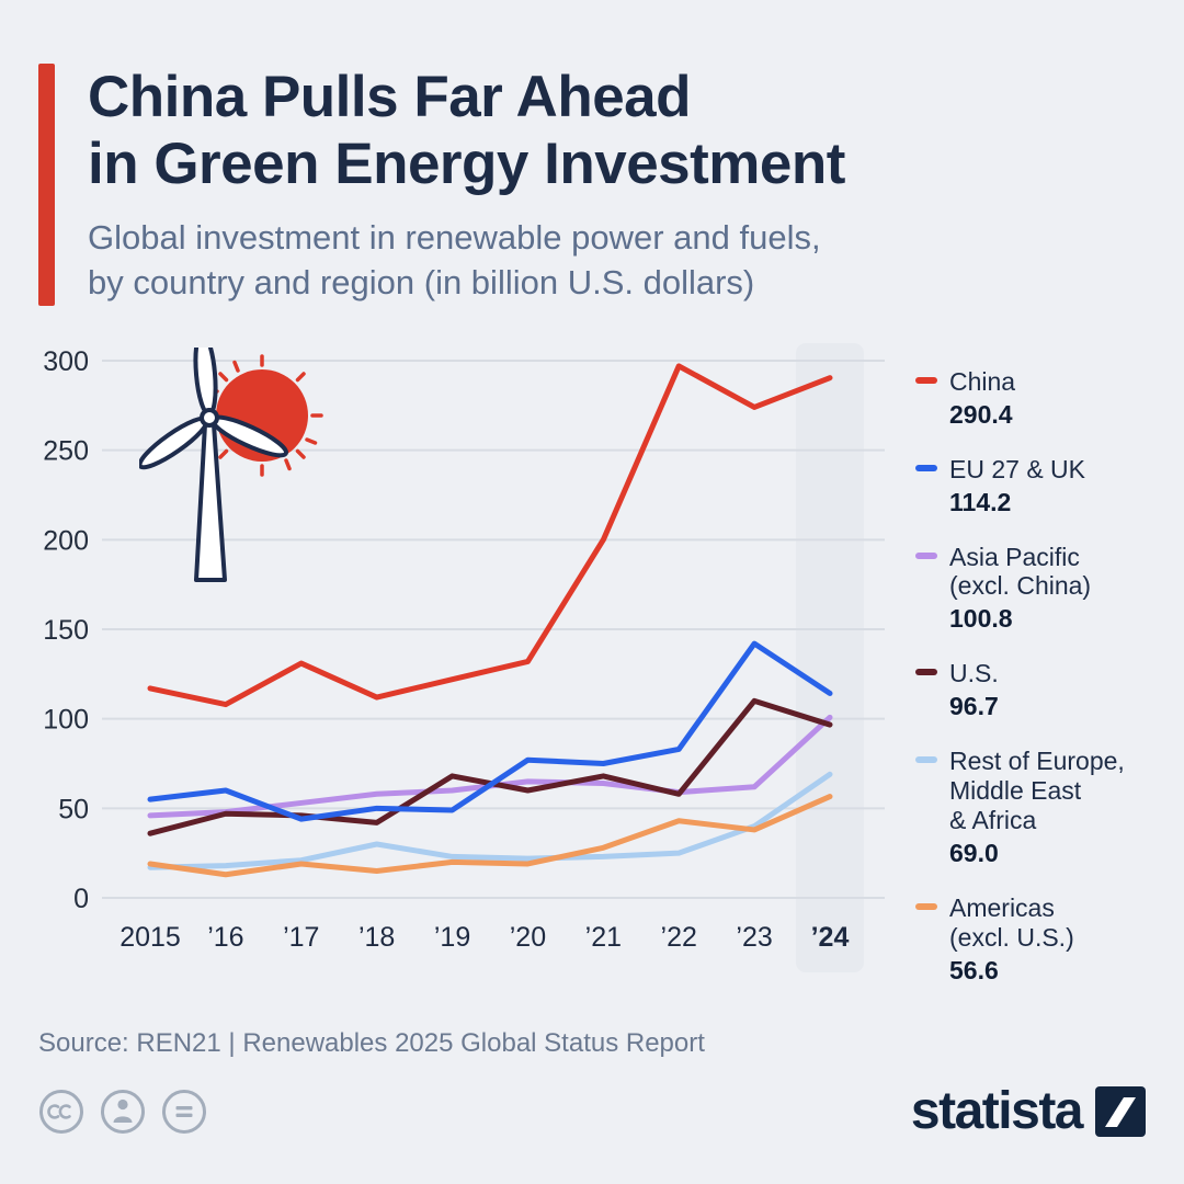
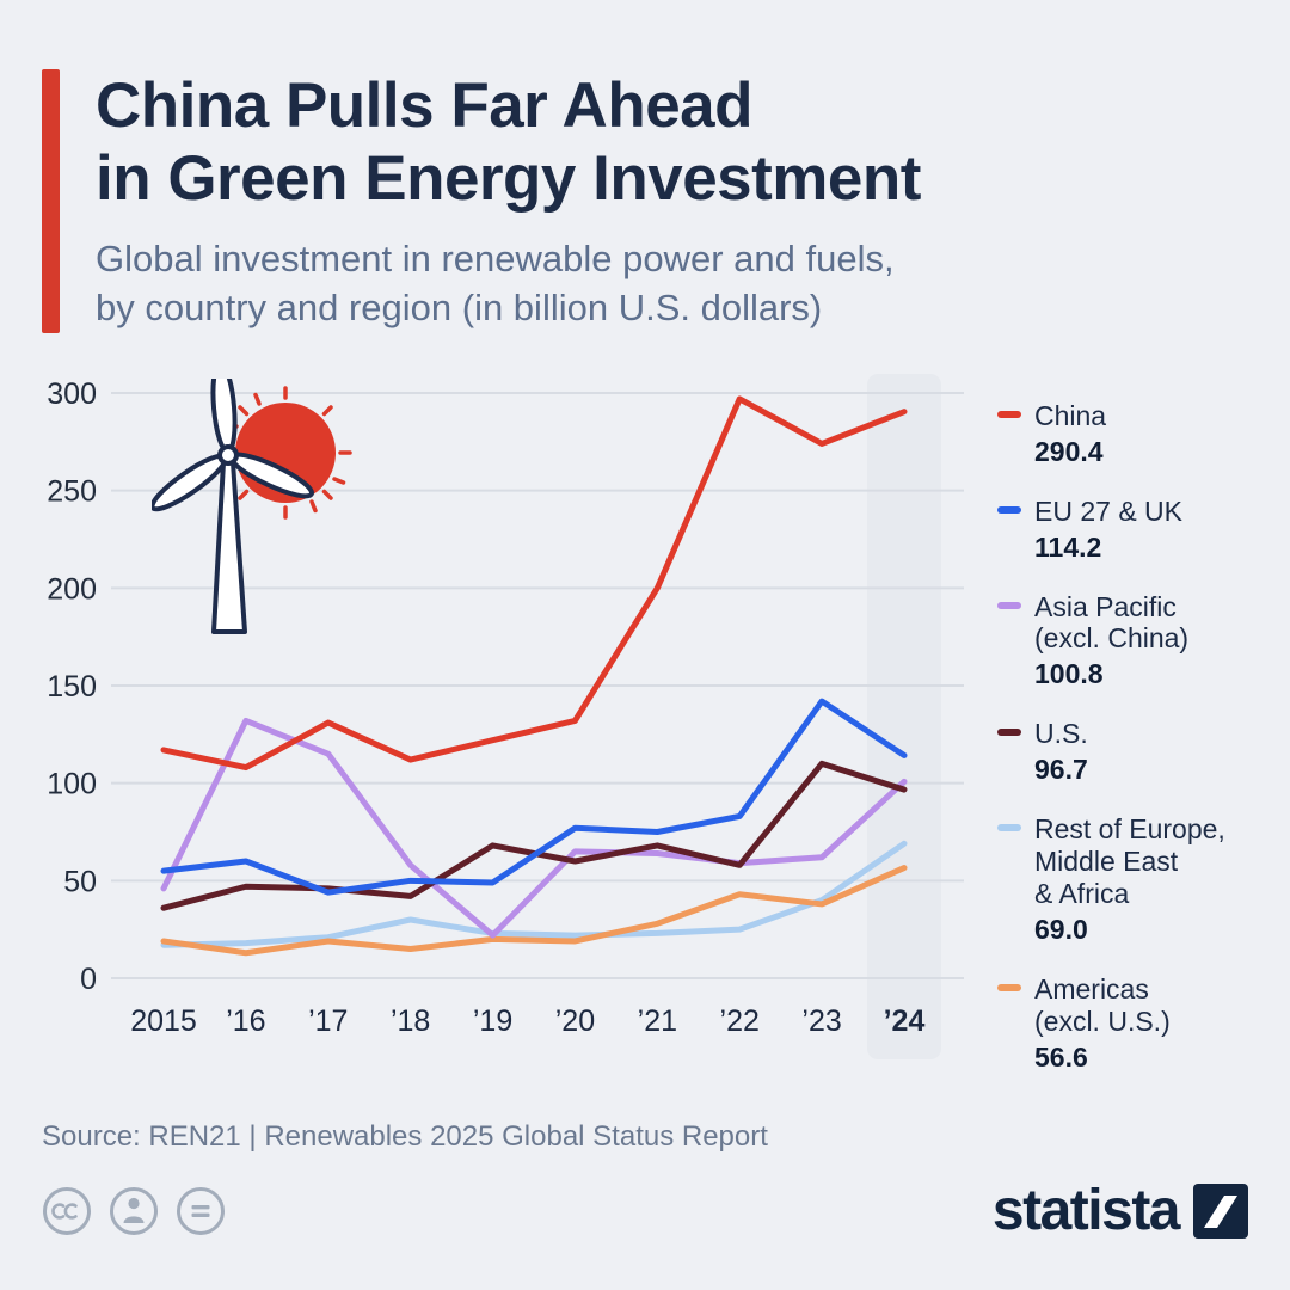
Asia Pacific (excl. China)/’16: 48 -> 132
Asia Pacific (excl. China)/’17: 53 -> 115
Asia Pacific (excl. China)/’19: 60 -> 22
